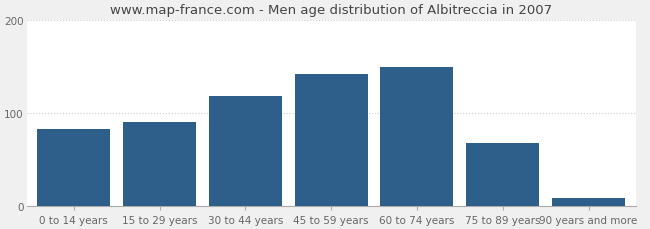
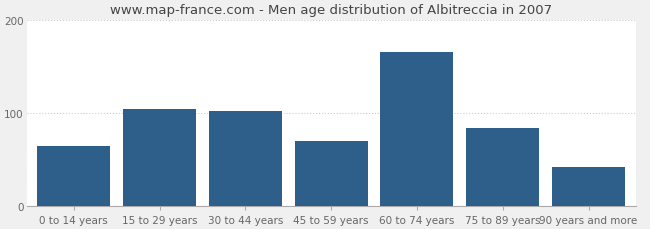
0 to 14 years: 83 -> 64
15 to 29 years: 90 -> 104
30 to 44 years: 118 -> 102
45 to 59 years: 142 -> 70
60 to 74 years: 150 -> 166
75 to 89 years: 68 -> 84
90 years and more: 8 -> 42
